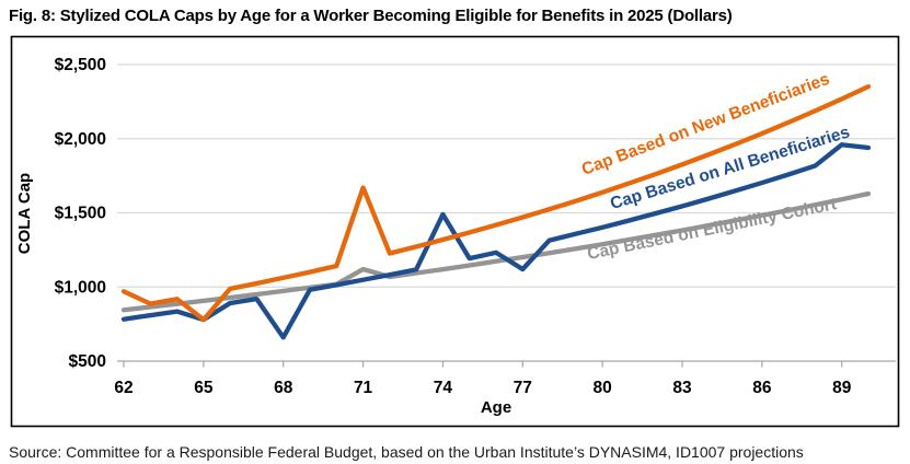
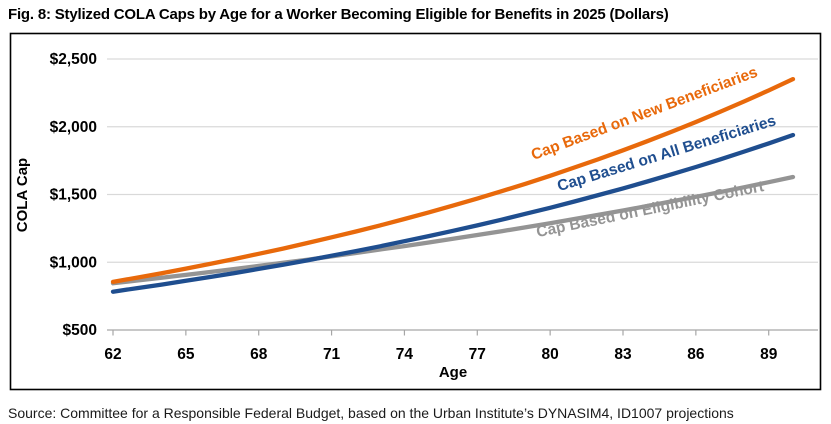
Cap Based on New Beneficiaries/62: $970 -> $860
Cap Based on New Beneficiaries/65: $780 -> $950
Cap Based on All Beneficiaries/65: $780 -> $860
Cap Based on All Beneficiaries/68: $660 -> $950
Cap Based on New Beneficiaries/71: $1670 -> $1180
Cap Based on Eligibility Cohort/71: $1120 -> $1040
Cap Based on All Beneficiaries/74: $1490 -> $1160
Cap Based on All Beneficiaries/77: $1120 -> $1270
Cap Based on All Beneficiaries/89: $1960 -> $1880
